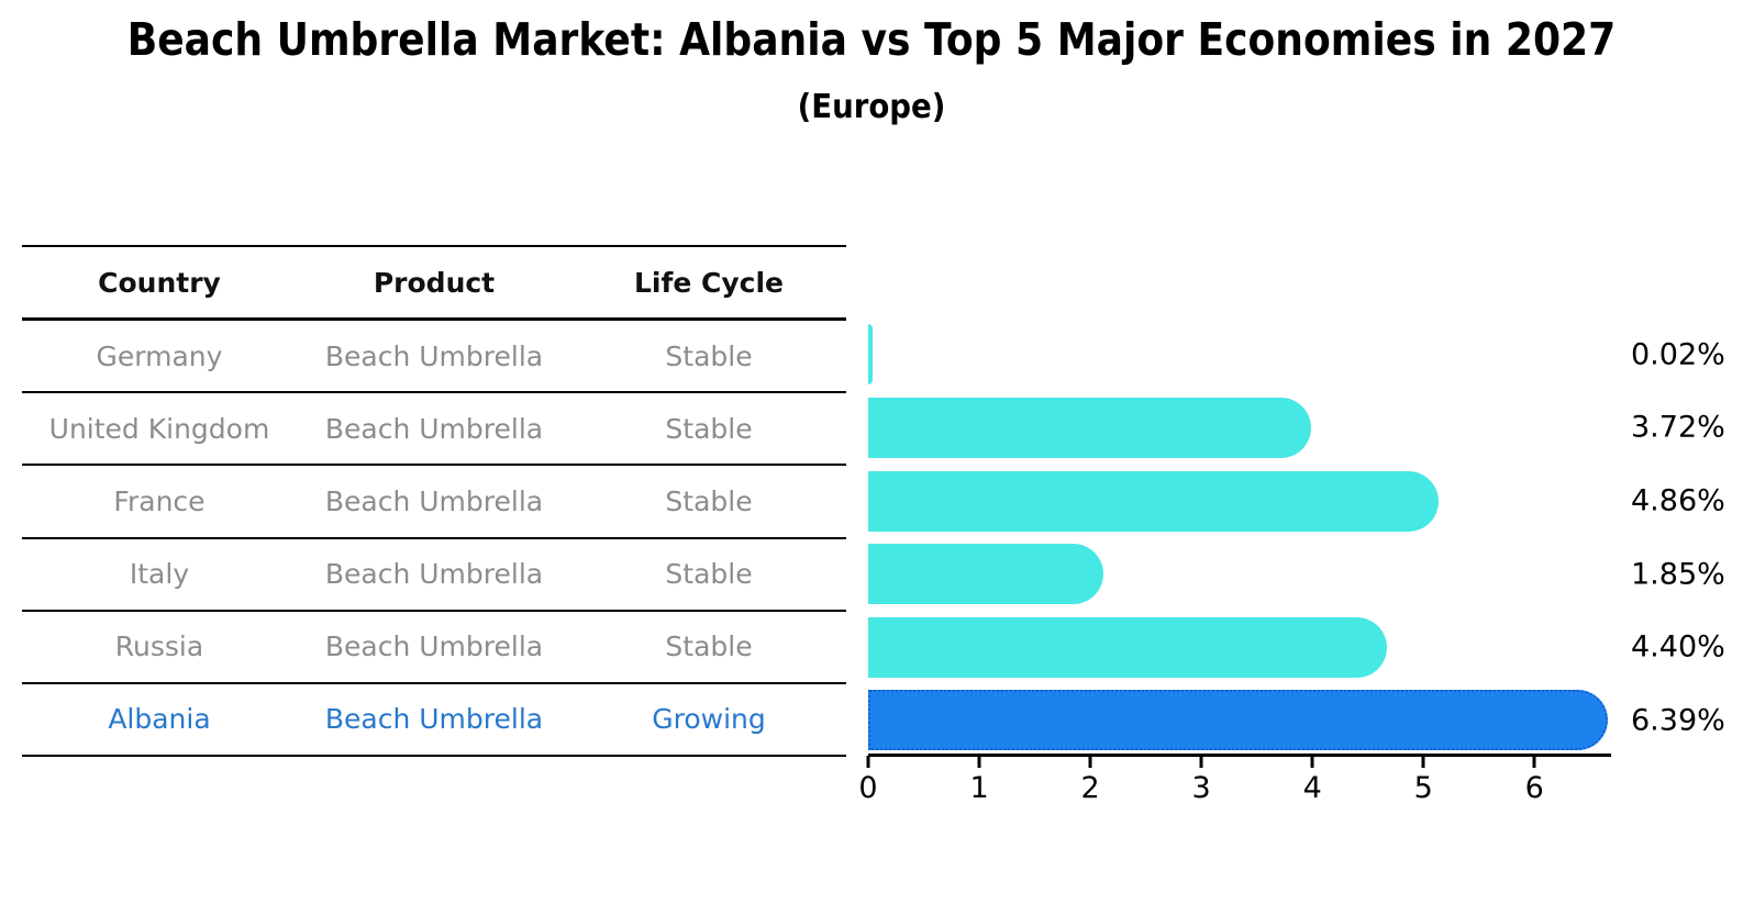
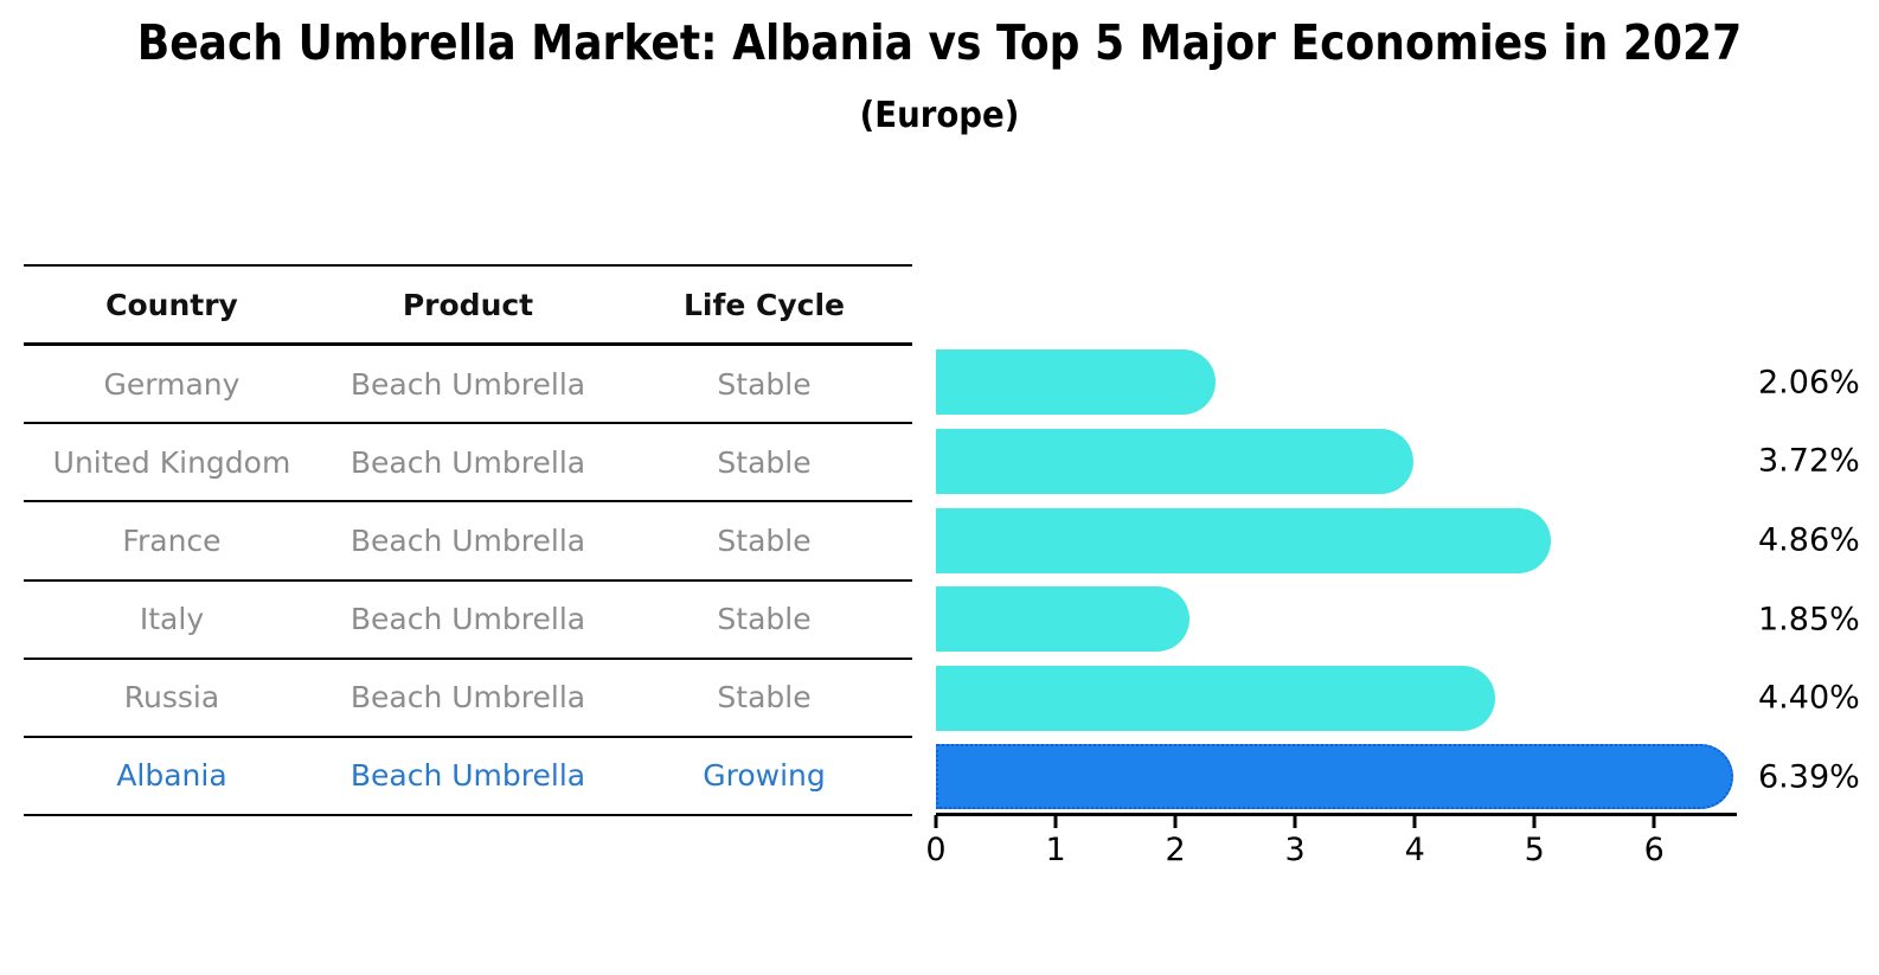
Germany: 0.02% -> 2.06%
